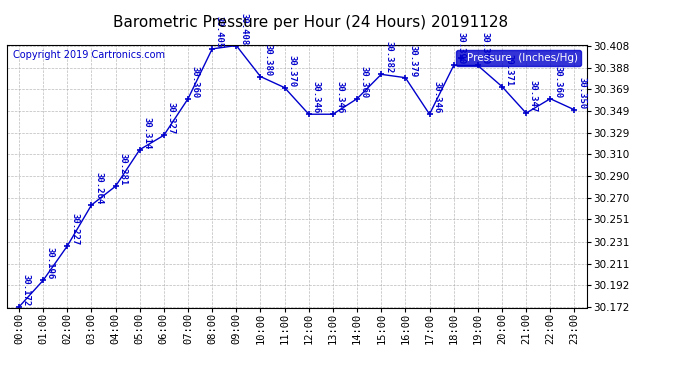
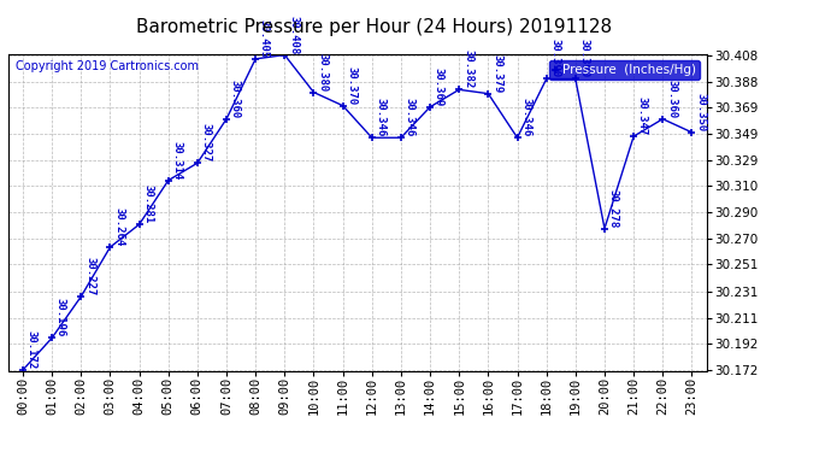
14:00: 30.360 -> 30.369
20:00: 30.371 -> 30.278
